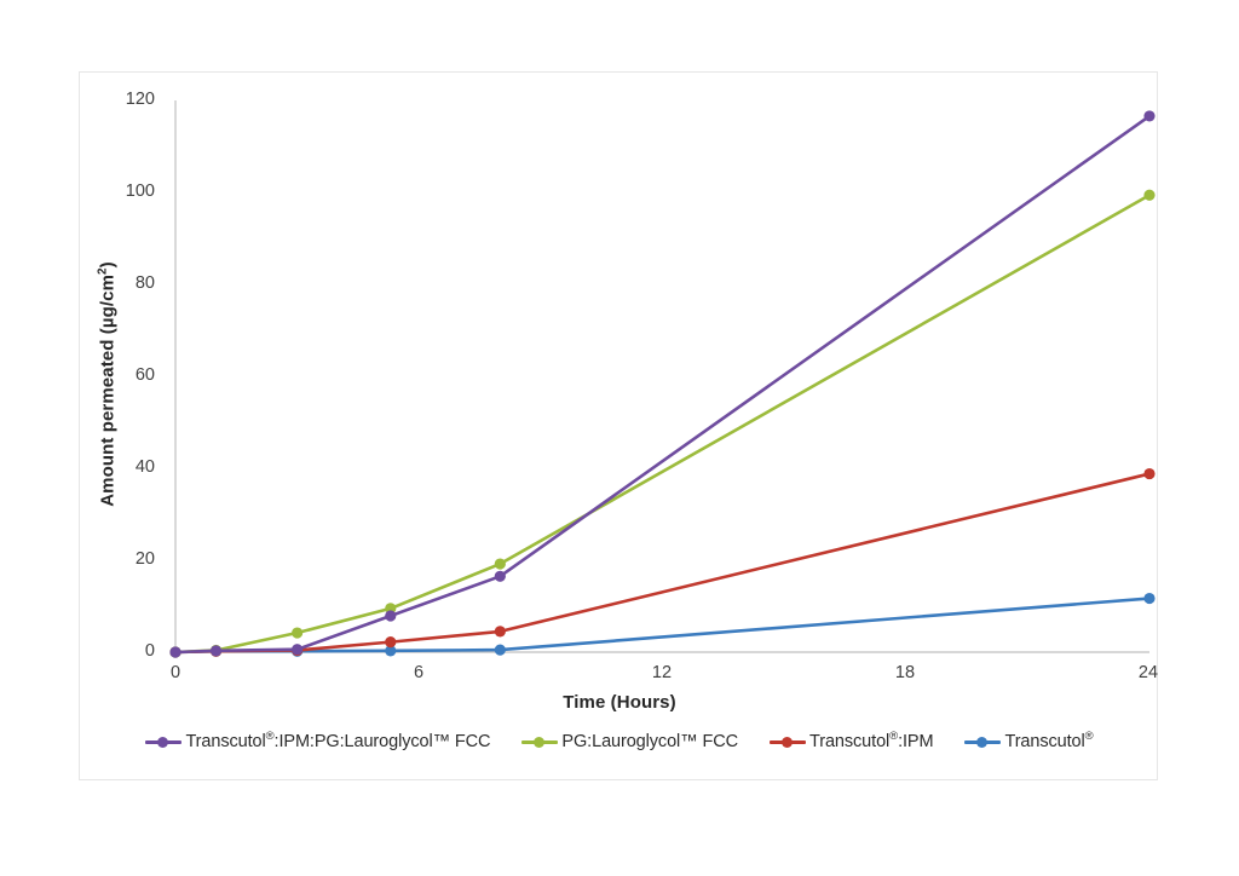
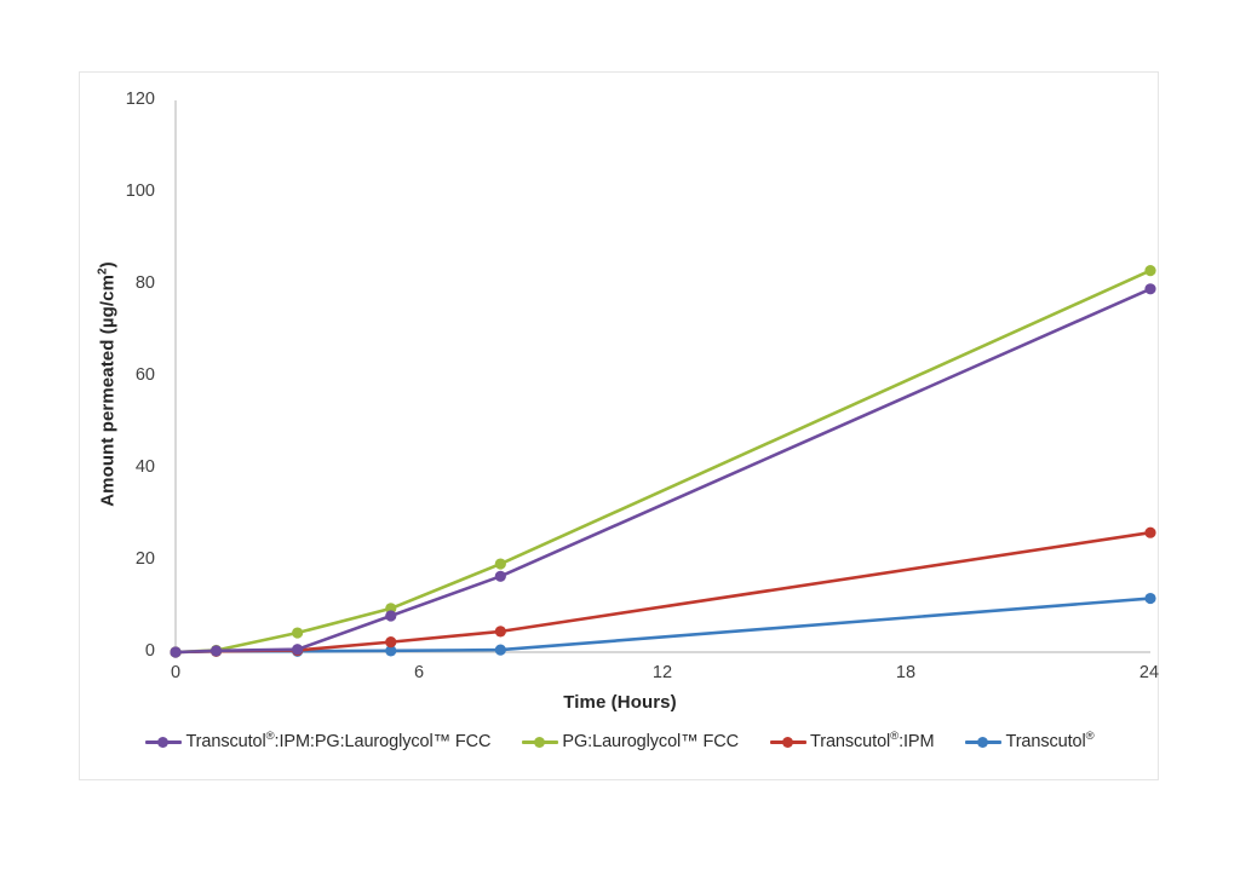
Transcutol®:IPM:PG:Lauroglycol™ FCC/24: 117 -> 79
PG:Lauroglycol™ FCC/24: 99 -> 83
Transcutol®:IPM/24: 39 -> 26
